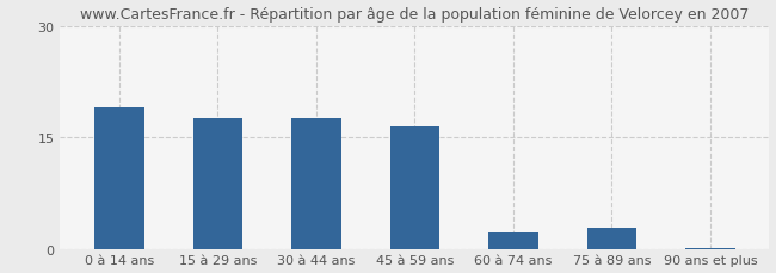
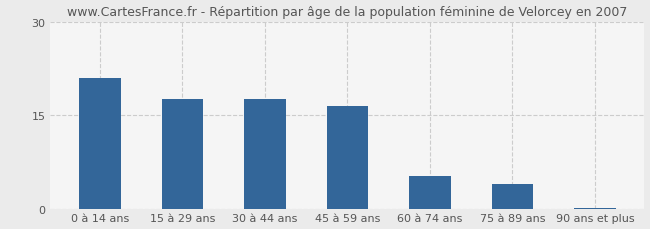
0 à 14 ans: 19.0 -> 21.0
60 à 74 ans: 2.2 -> 5.2
75 à 89 ans: 2.8 -> 4.0
